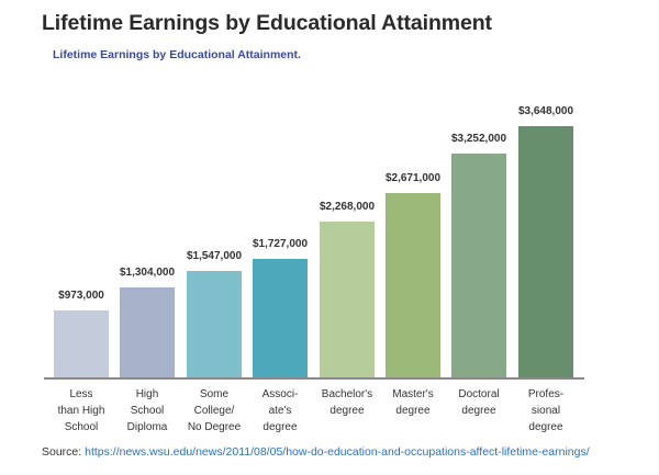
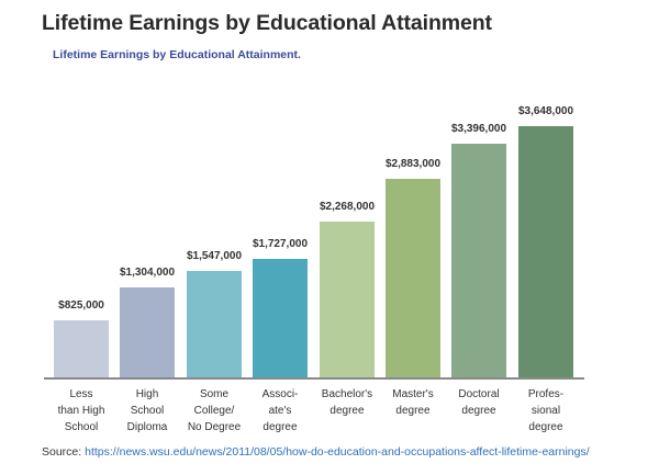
Less than High School: $973,000 -> $825,000
Master's degree: $2,671,000 -> $2,883,000
Doctoral degree: $3,252,000 -> $3,396,000
